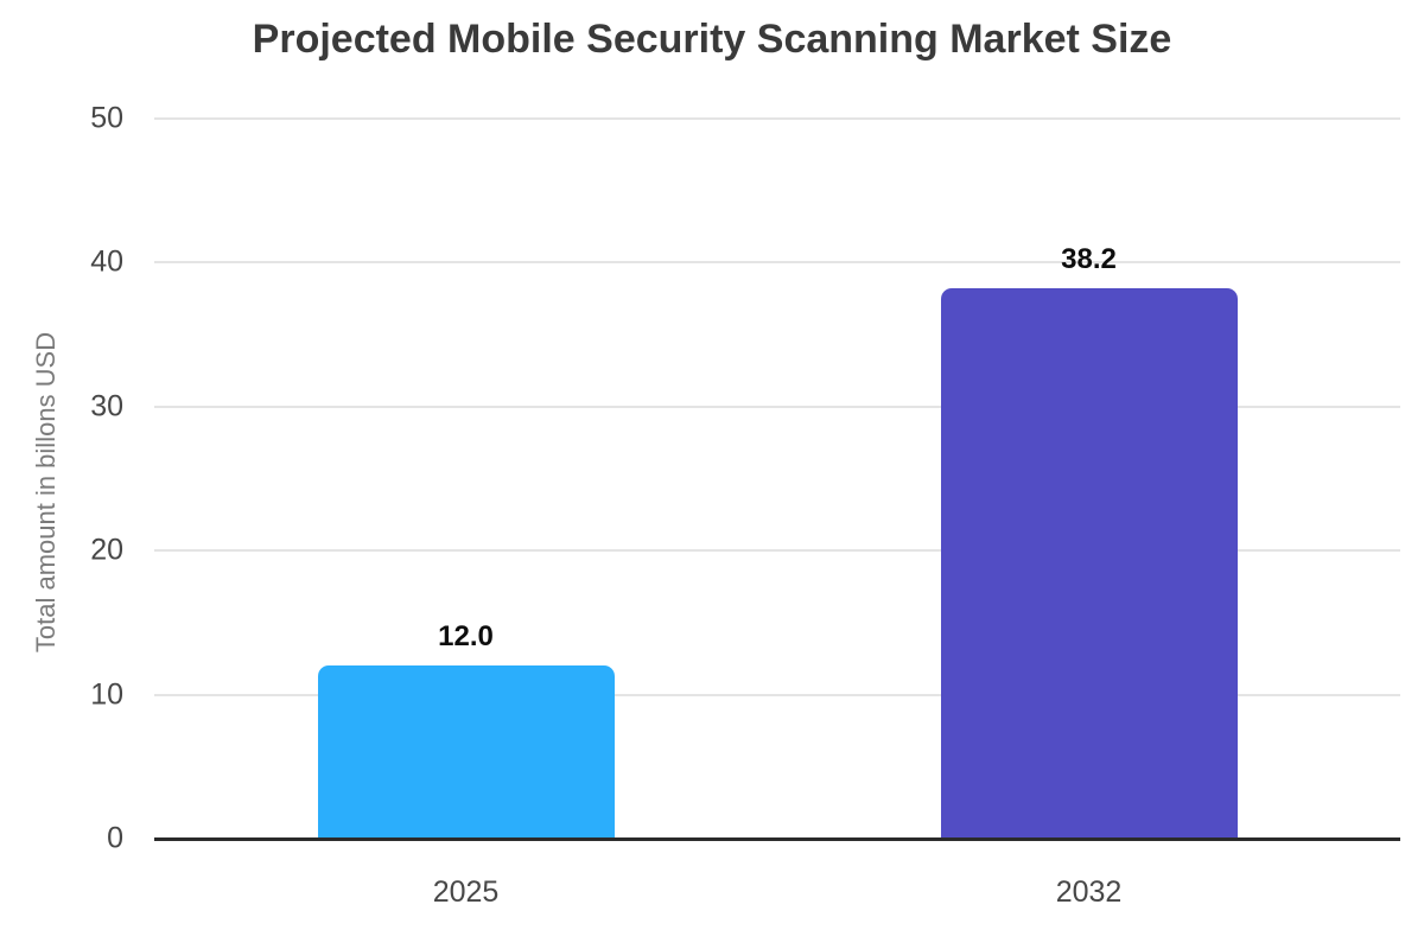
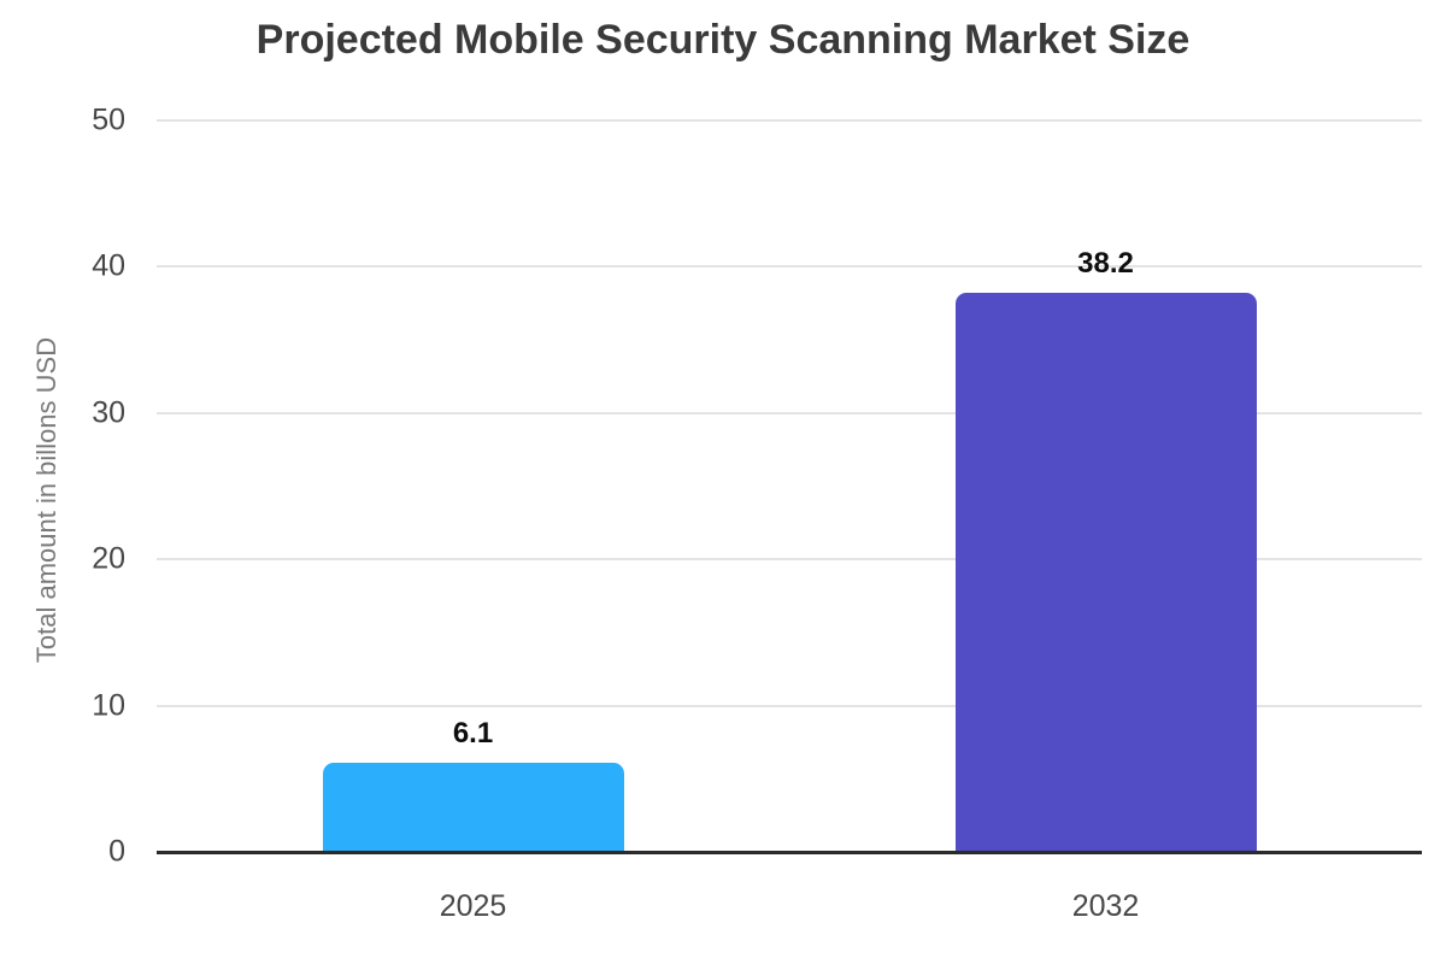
2025: 12.0 -> 6.1
